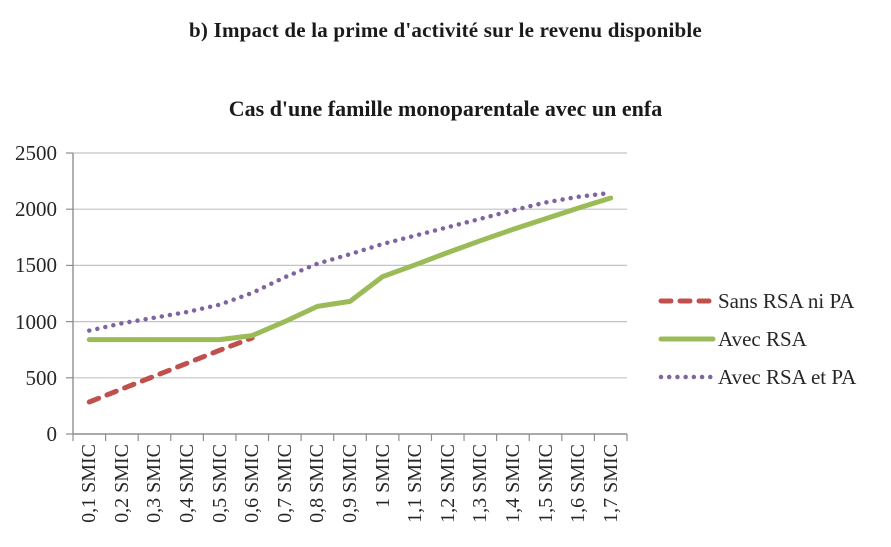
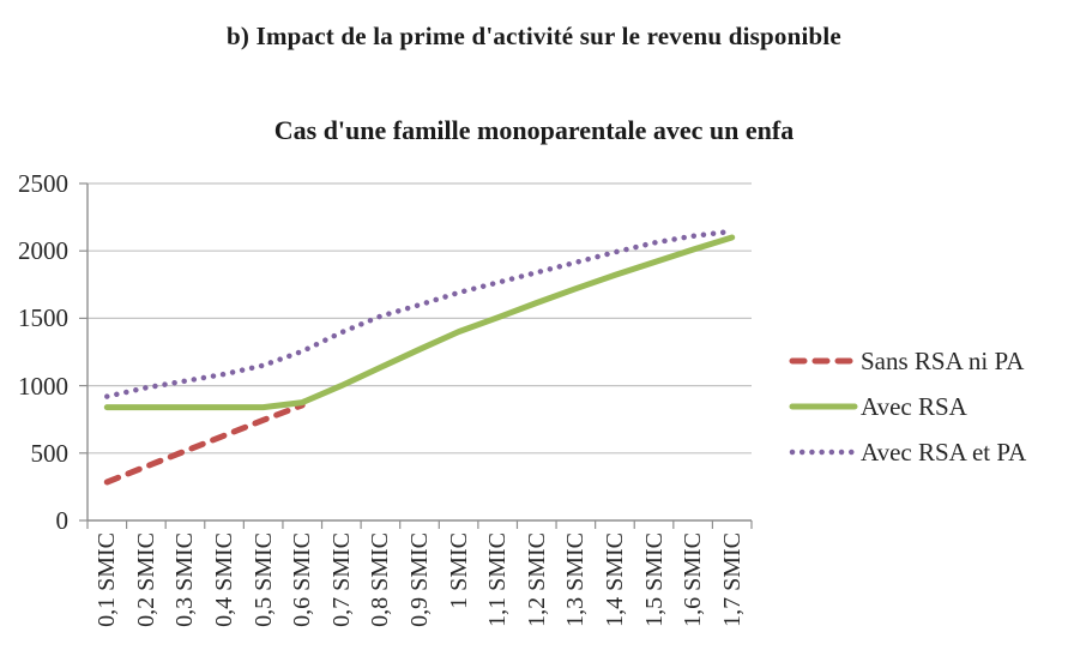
Avec RSA/0,9 SMIC: 1180 -> 1270
